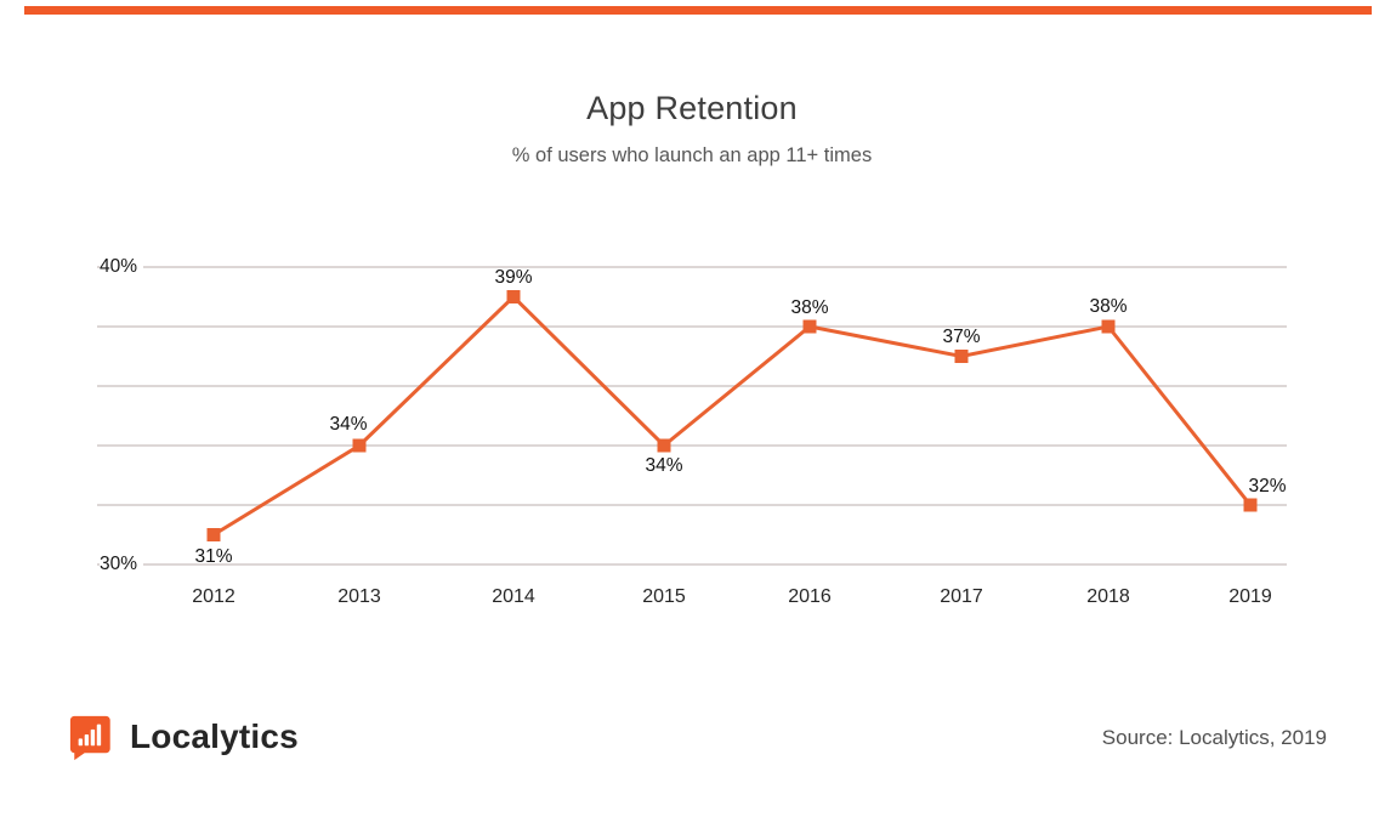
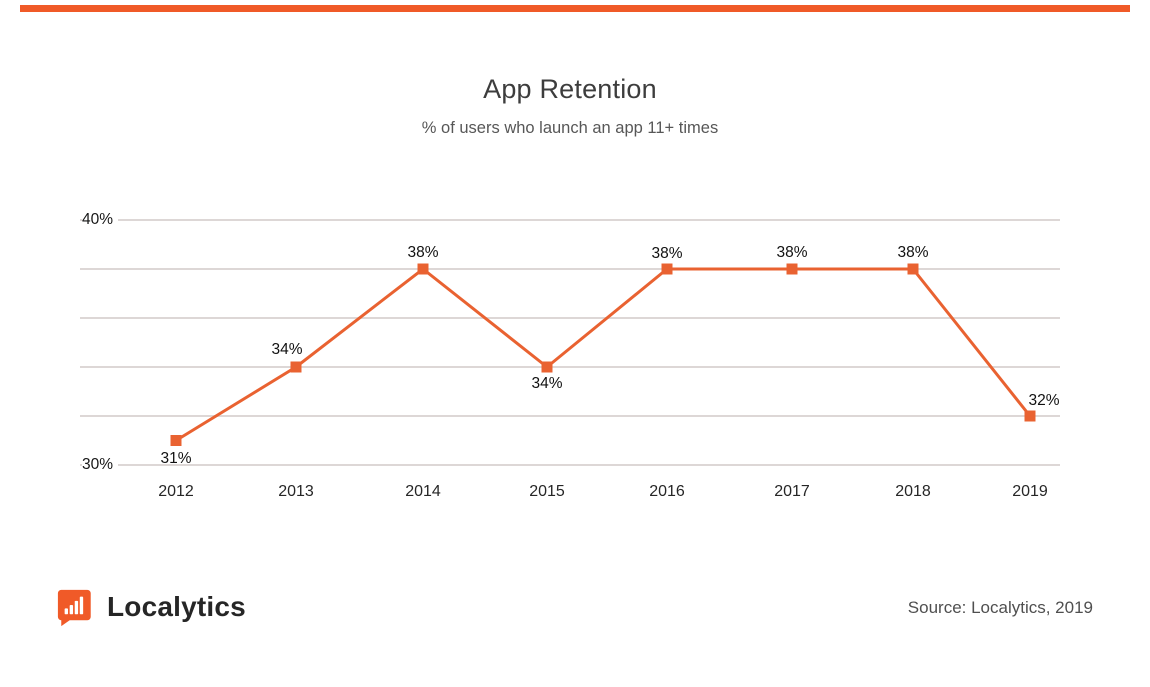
2014: 39% -> 38%
2017: 37% -> 38%
